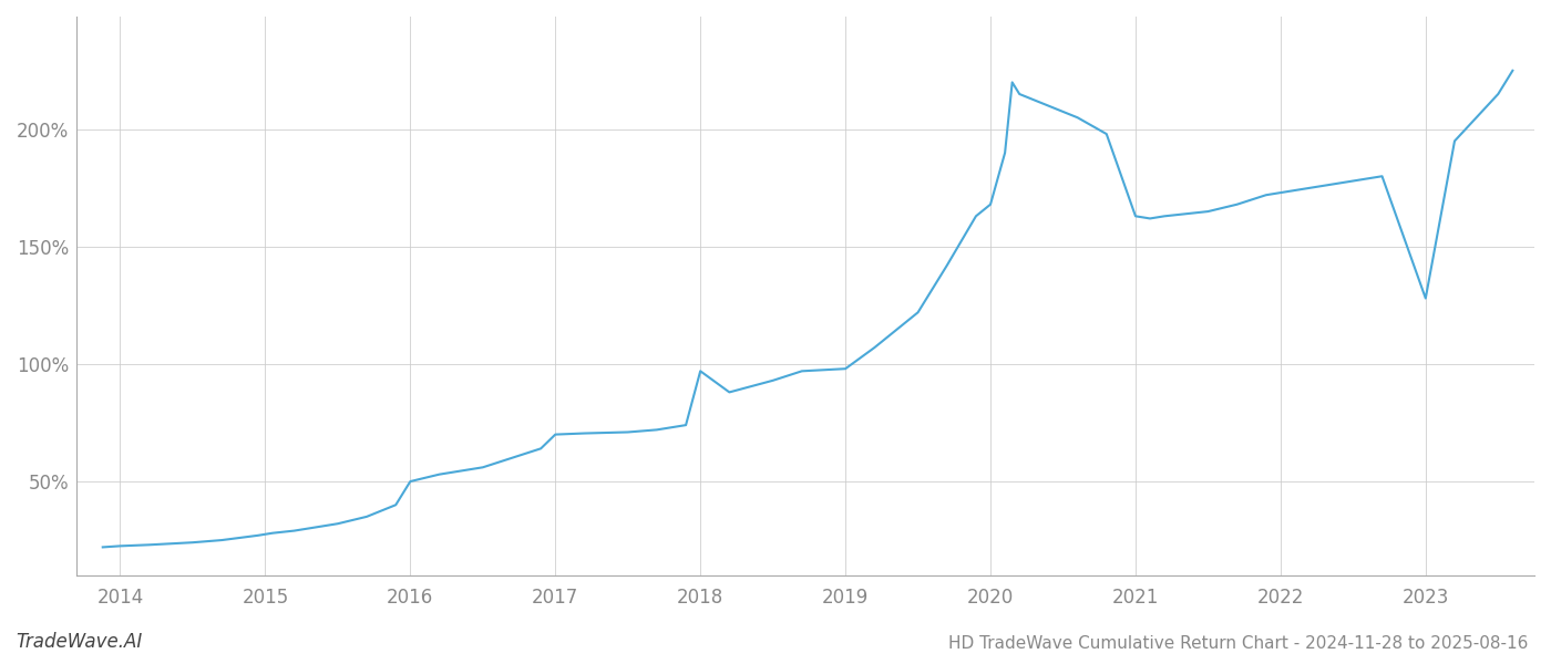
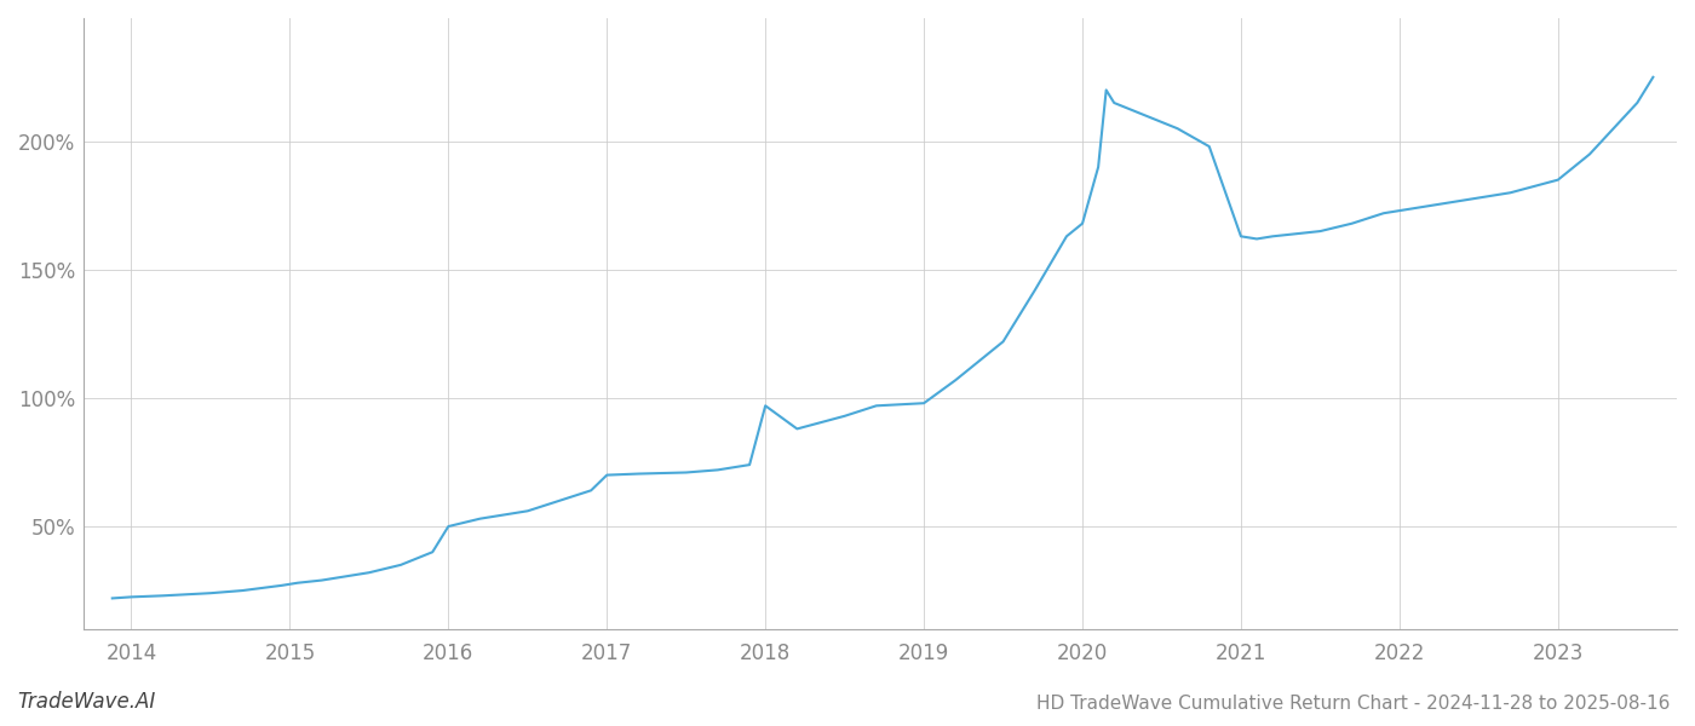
2023: 128.0% -> 185.0%
